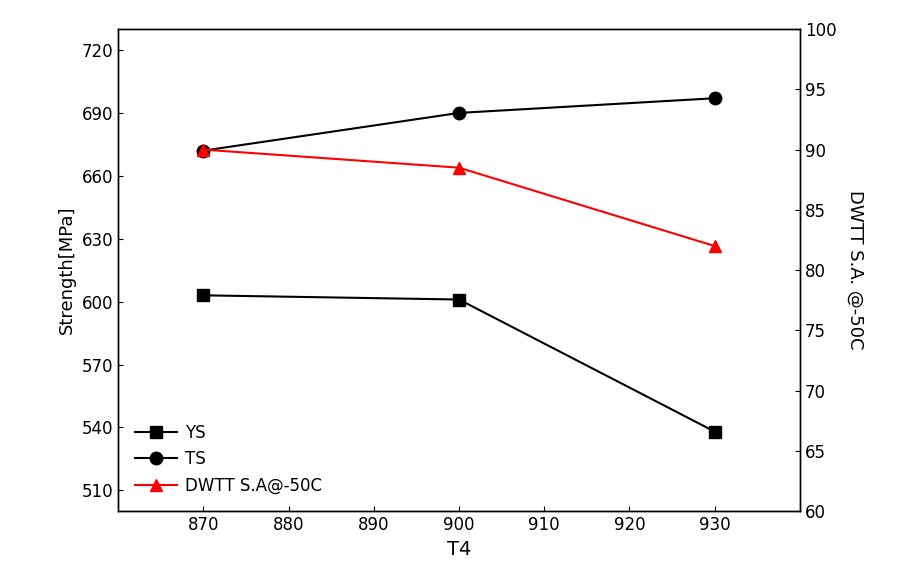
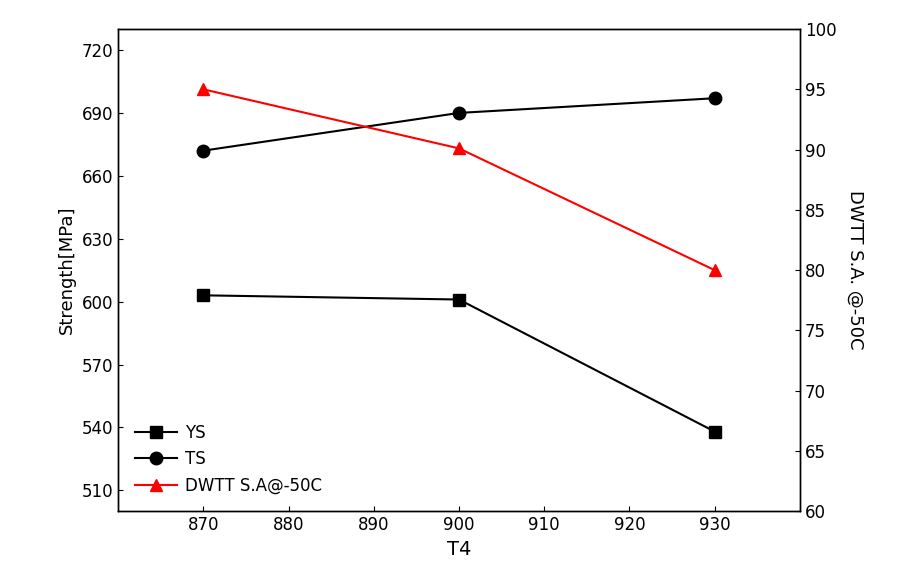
DWTT S.A@-50C/870: 90.0 -> 95.0
DWTT S.A@-50C/900: 88.5 -> 90.1
DWTT S.A@-50C/930: 82.0 -> 80.0
